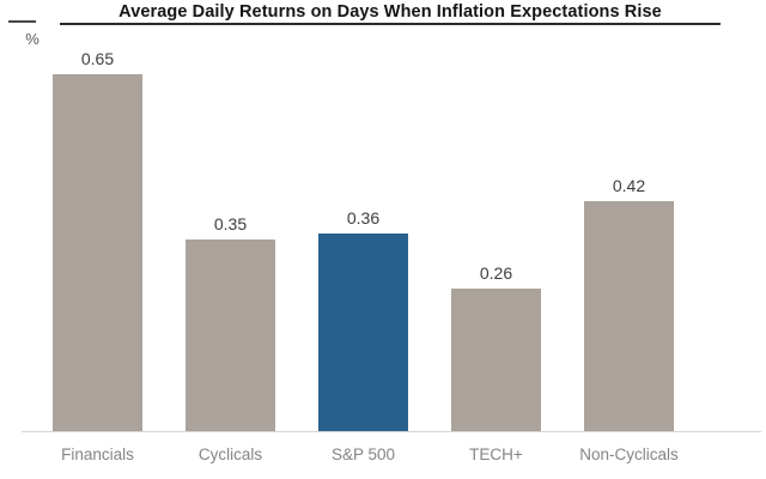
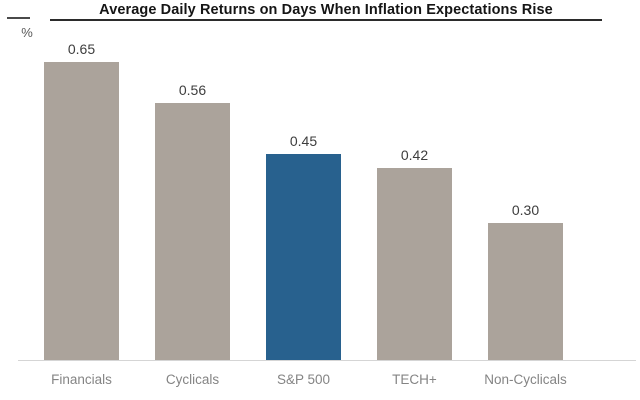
Cyclicals: 0.35 -> 0.56
S&P 500: 0.36 -> 0.45
TECH+: 0.26 -> 0.42
Non-Cyclicals: 0.42 -> 0.30
